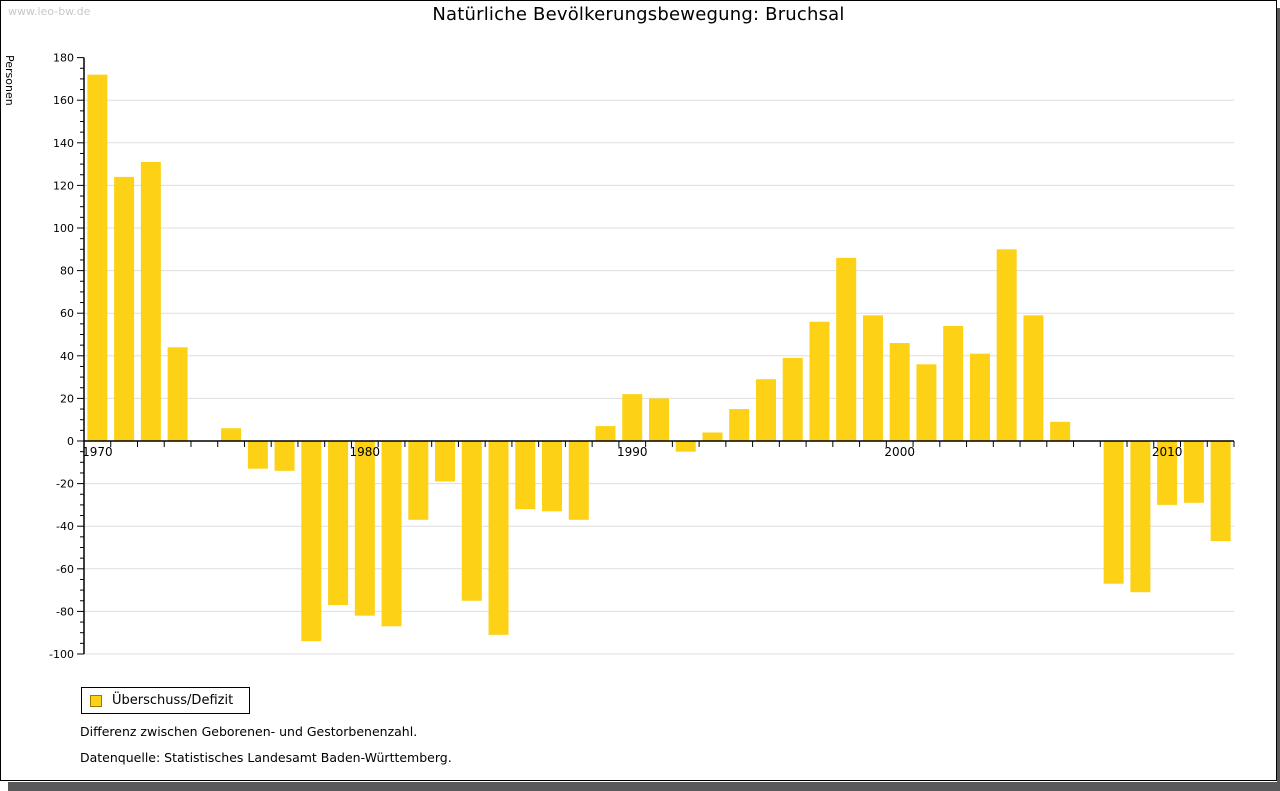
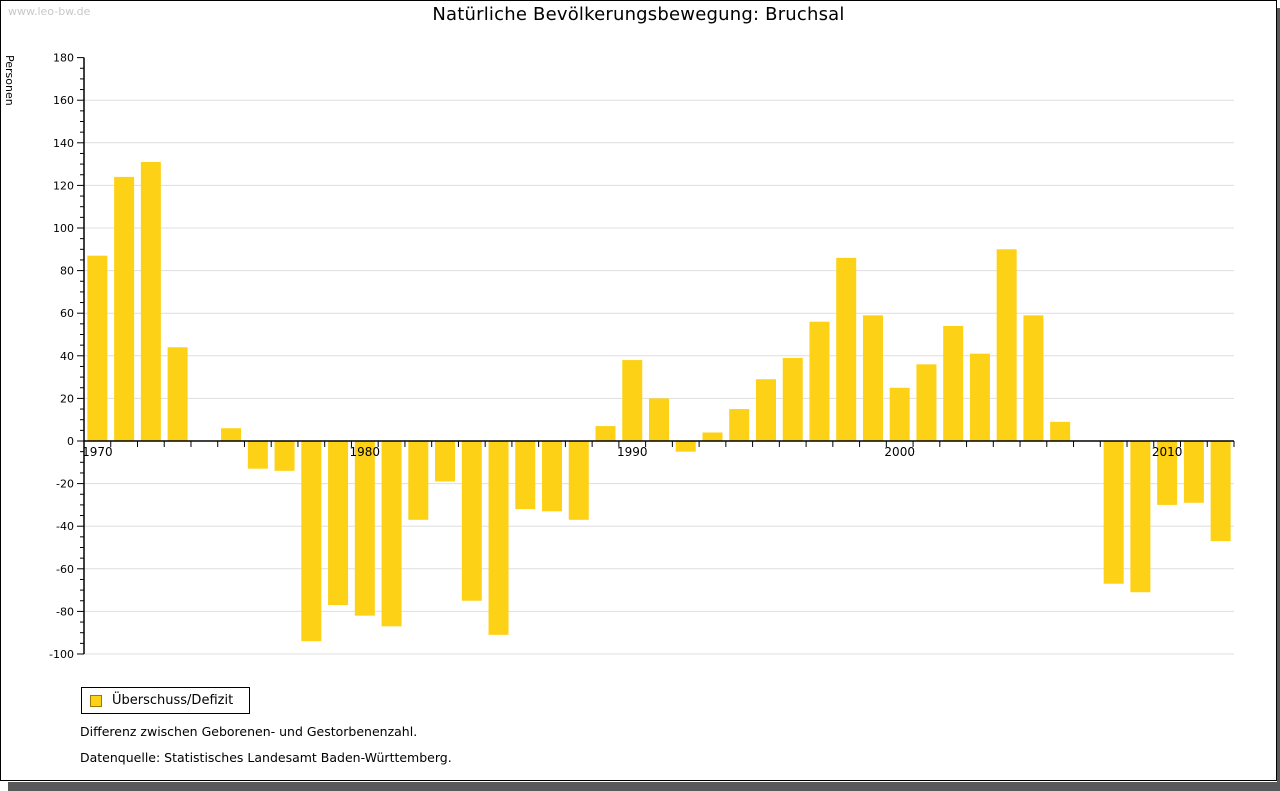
1970: 172 -> 87
1990: 22 -> 38
2000: 46 -> 25
